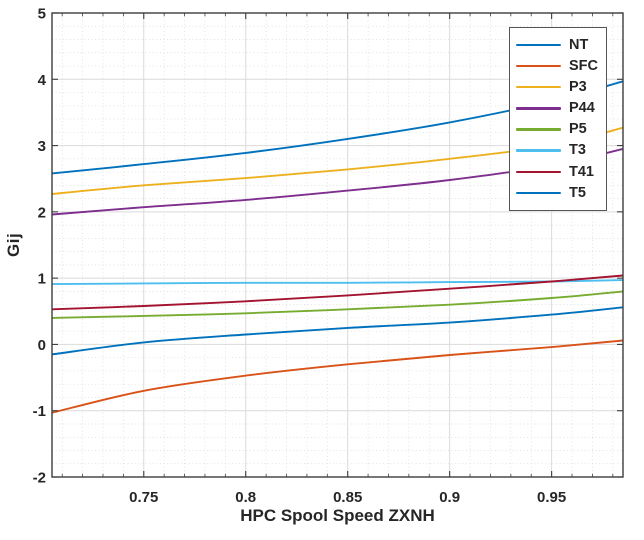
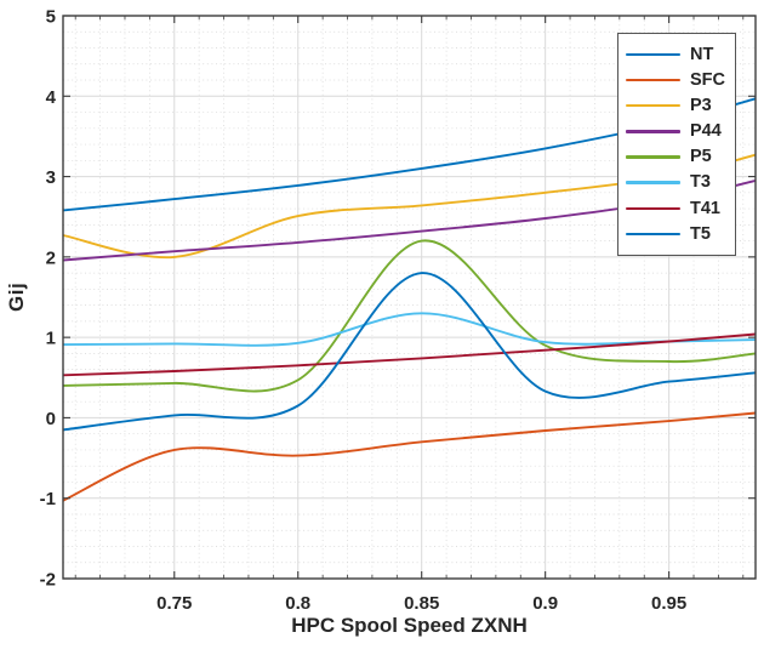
SFC/0.75: -0.7 -> -0.4
P3/0.75: 2.4 -> 2.0
P5/0.85: 0.5 -> 2.2
T3/0.85: 0.9 -> 1.3
T5/0.85: 0.2 -> 1.8
P5/0.9: 0.6 -> 0.9
